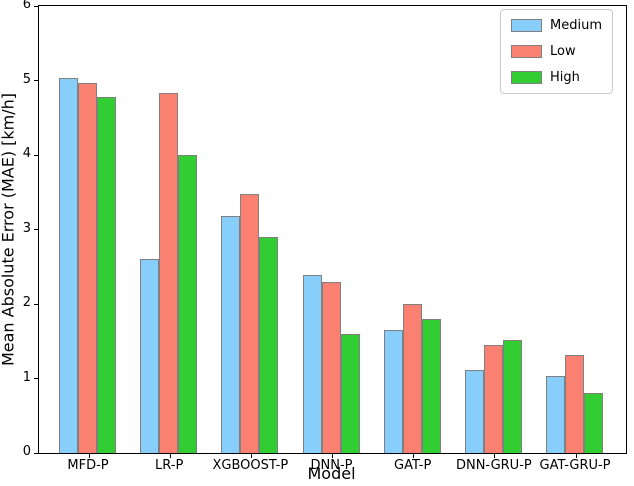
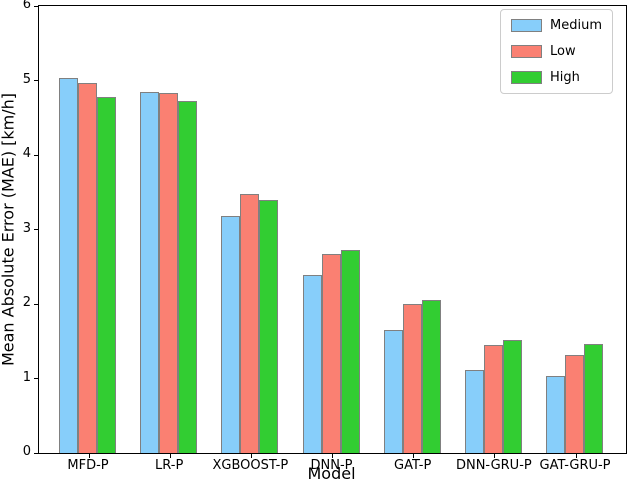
Medium/LR-P: 2.6 -> 4.8
High/LR-P: 4.0 -> 4.7
High/XGBOOST-P: 2.9 -> 3.4
Low/DNN-P: 2.3 -> 2.7
High/DNN-P: 1.6 -> 2.7
High/GAT-P: 1.8 -> 2.1
High/GAT-GRU-P: 0.8 -> 1.5
